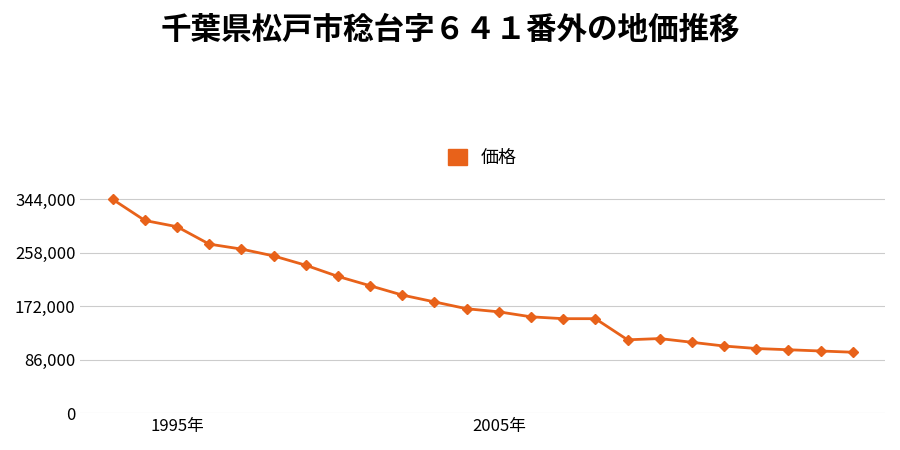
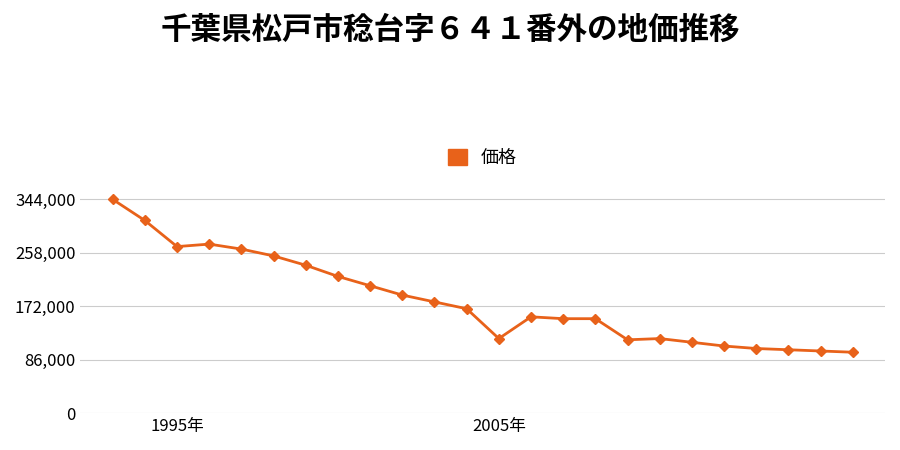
1995年: 300,000 -> 268,000
2005年: 163,000 -> 120,000
